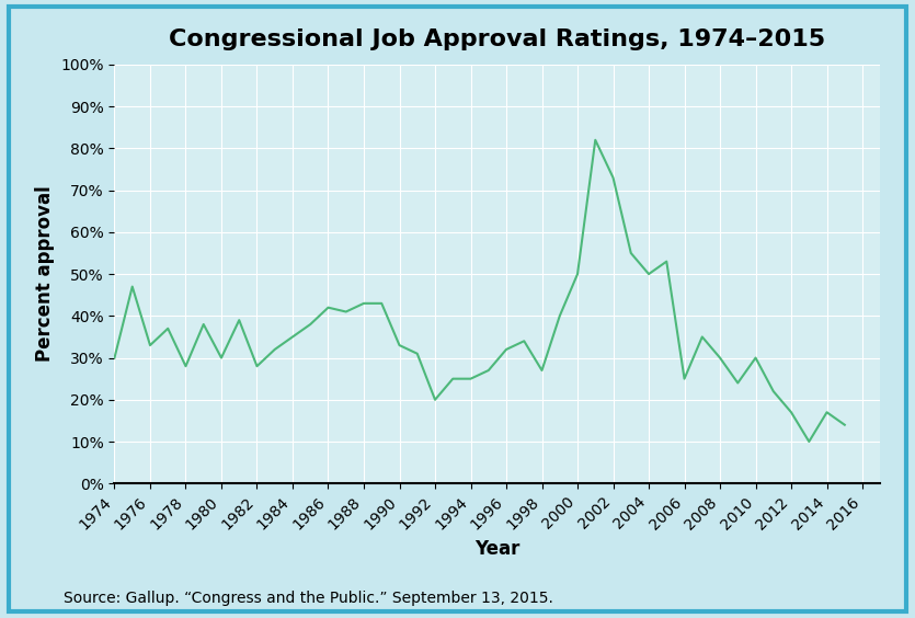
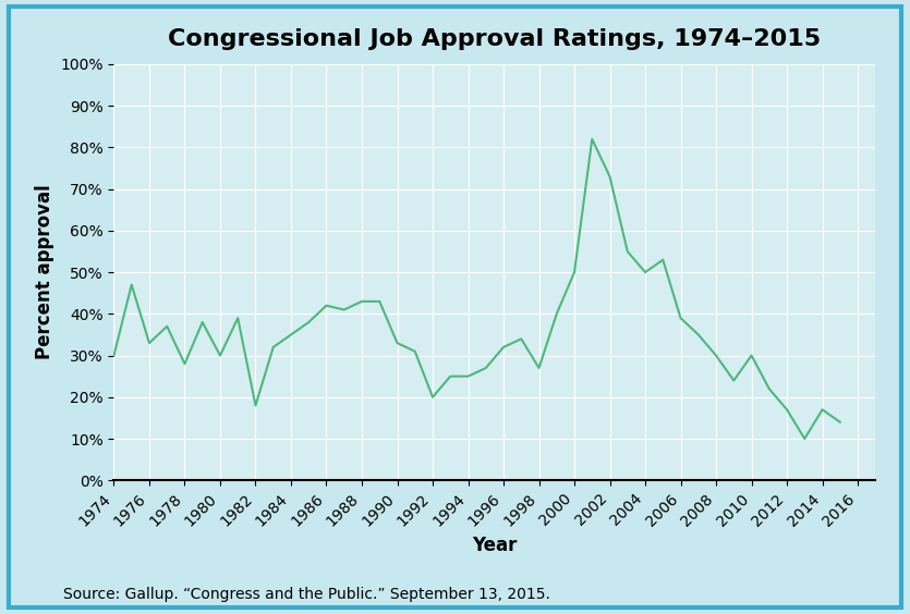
1982: 28% -> 18%
2006: 25% -> 39%
